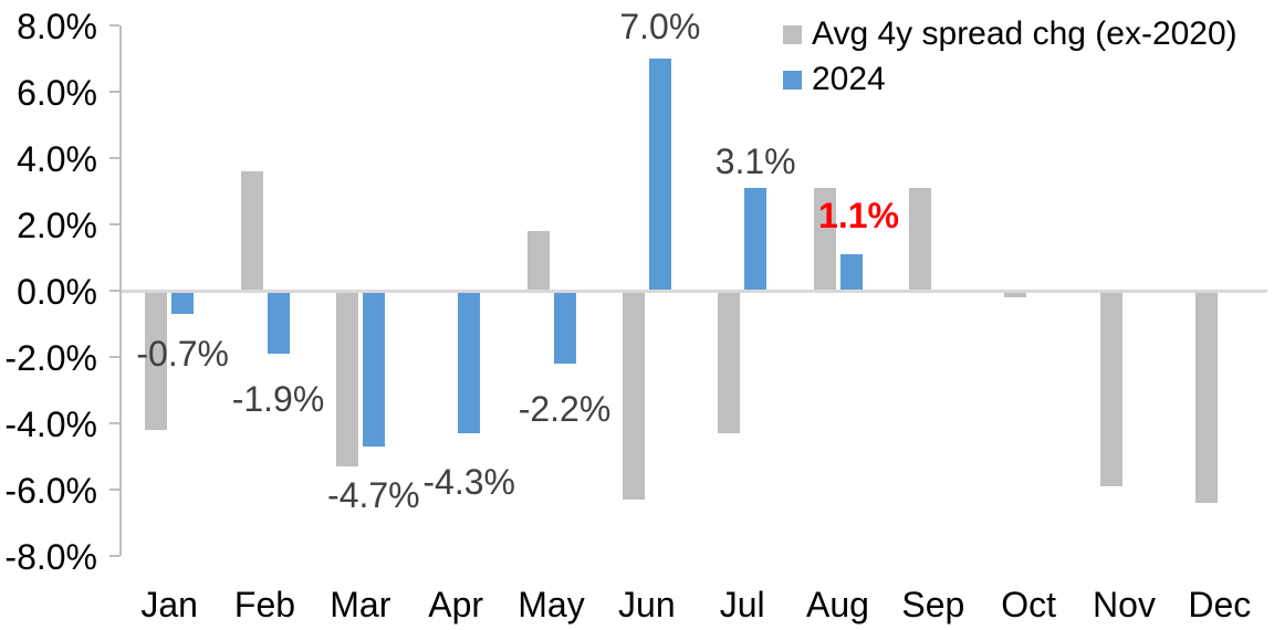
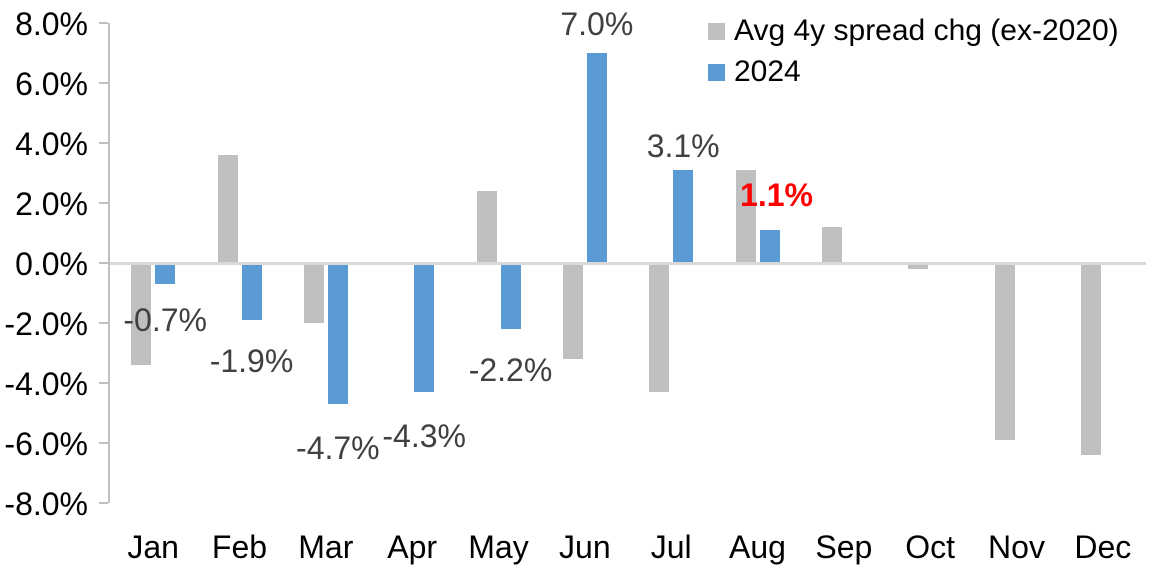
Avg 4y spread chg (ex-2020)/Jan: -4.2% -> -3.4%
Avg 4y spread chg (ex-2020)/Mar: -5.3% -> -2.0%
Avg 4y spread chg (ex-2020)/May: 1.8% -> 2.4%
Avg 4y spread chg (ex-2020)/Jun: -6.3% -> -3.2%
Avg 4y spread chg (ex-2020)/Sep: 3.1% -> 1.2%
